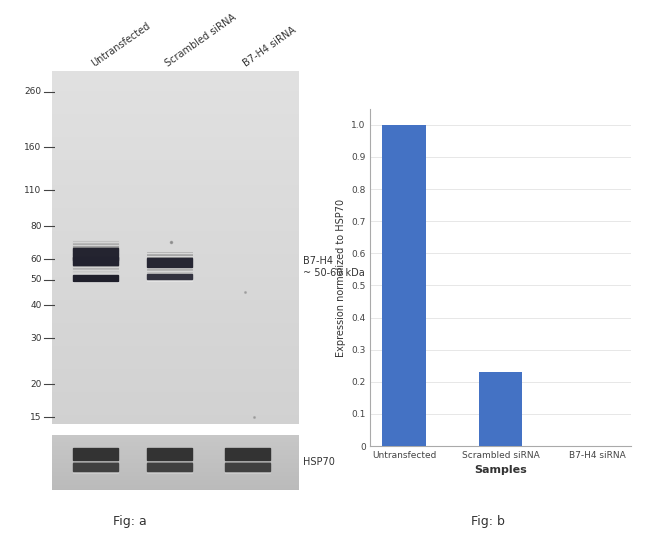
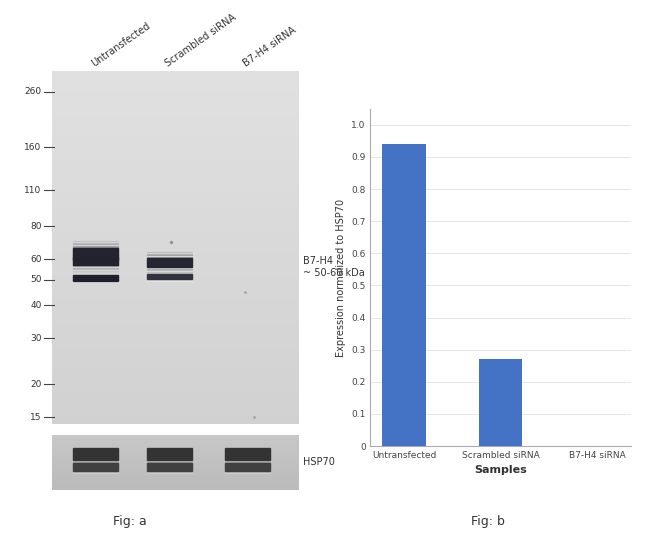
Untransfected: 1.00 -> 0.94
Scrambled siRNA: 0.23 -> 0.27
